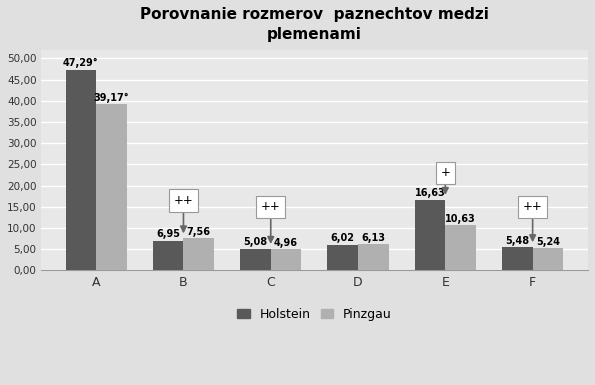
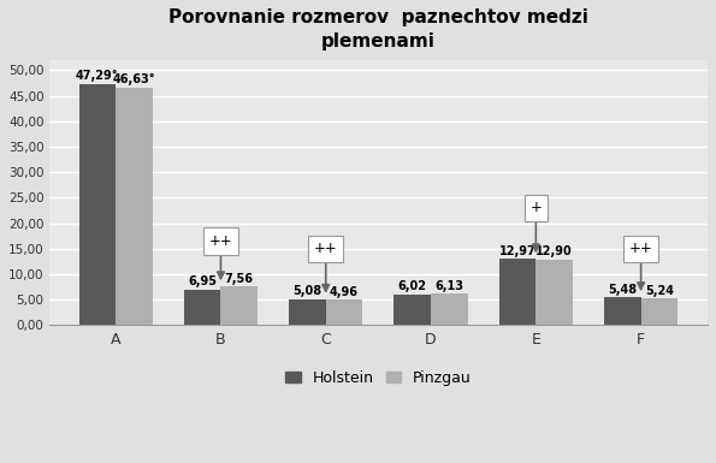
Pinzgau/A: 39,17° -> 46,63°
Holstein/E: 16,63 -> 12,97
Pinzgau/E: 10,63 -> 12,90
